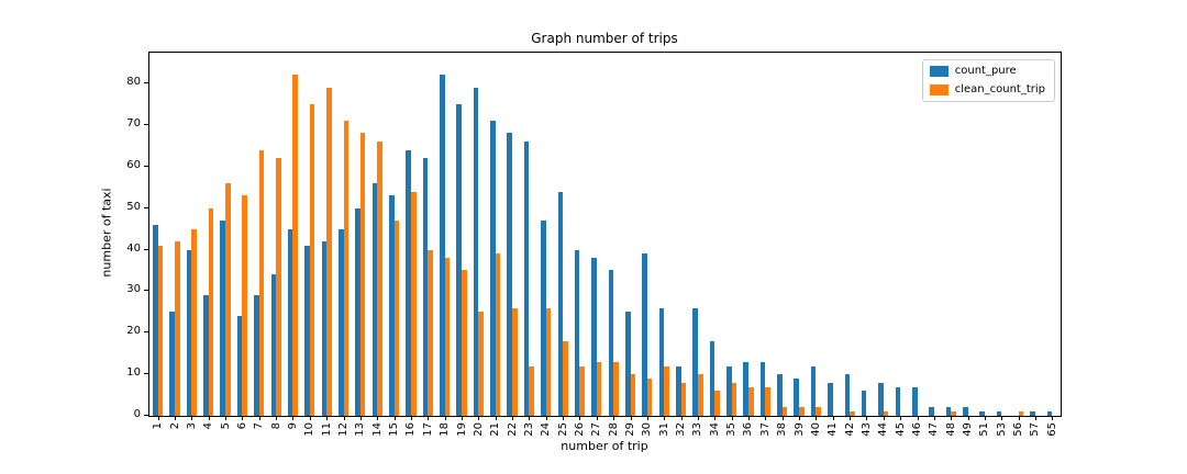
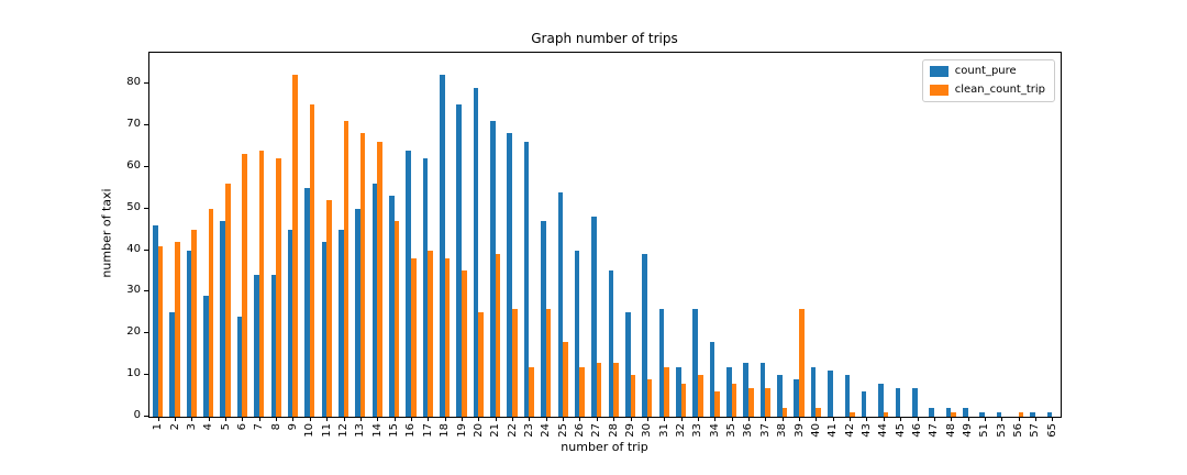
clean_count_trip/6: 53 -> 63
count_pure/7: 29 -> 34
count_pure/10: 41 -> 55
clean_count_trip/11: 79 -> 52
clean_count_trip/16: 54 -> 38
count_pure/27: 38 -> 48
clean_count_trip/39: 2 -> 26
count_pure/41: 8 -> 11
